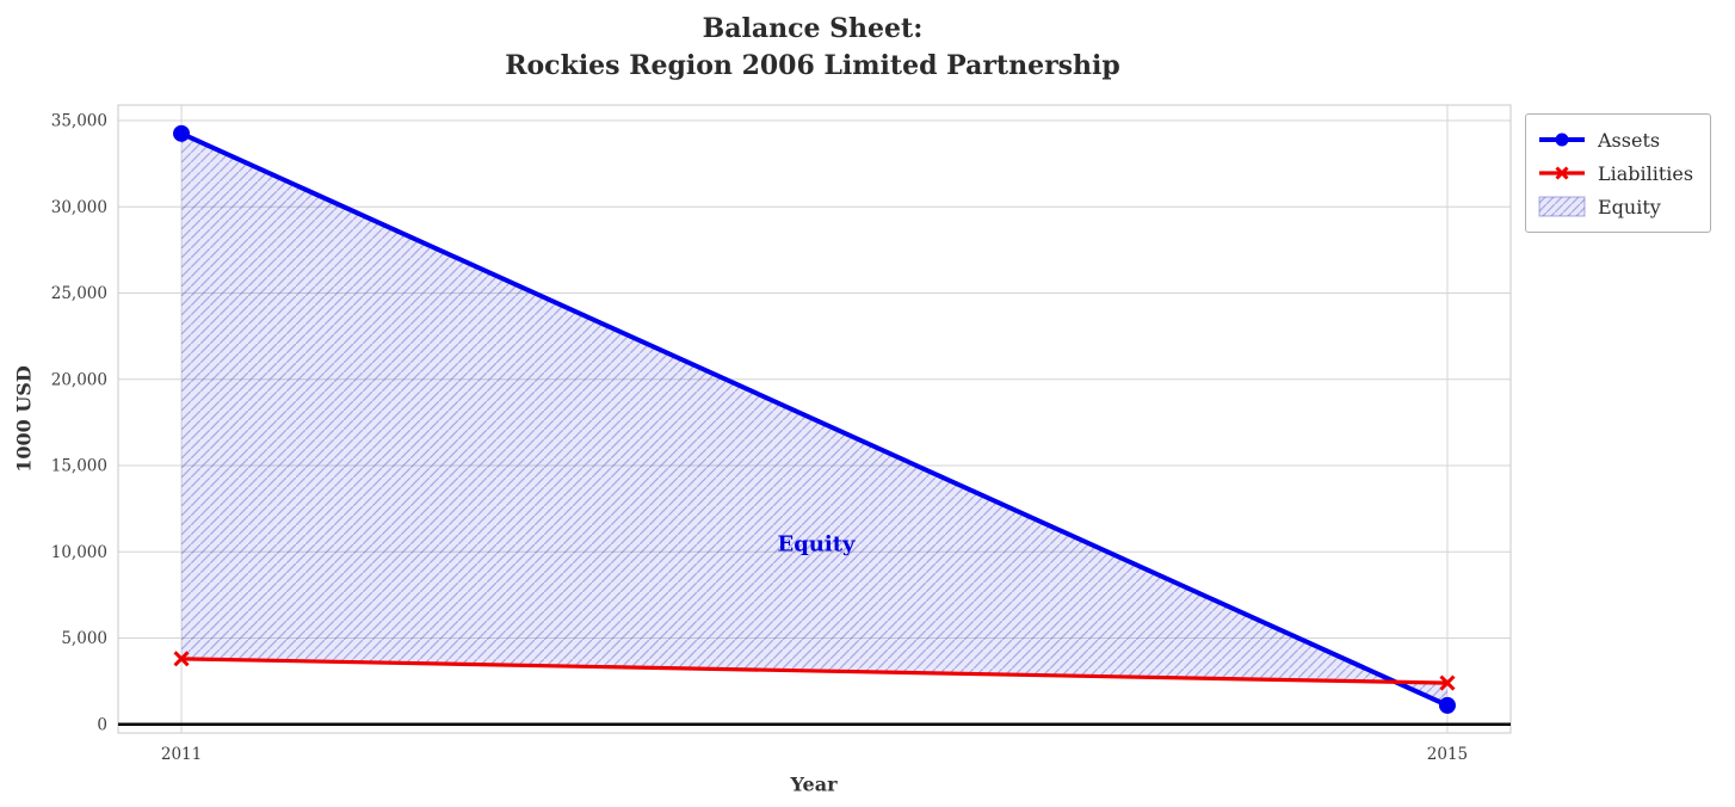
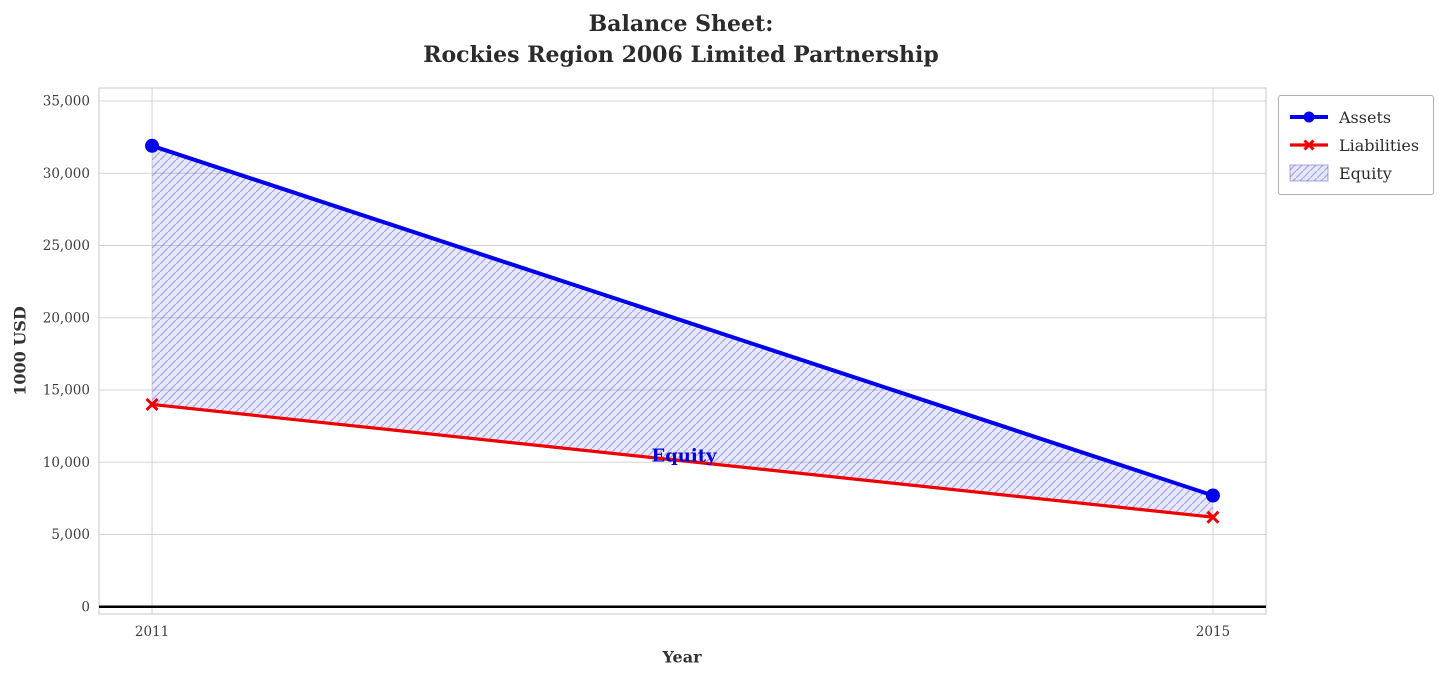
Assets/2011: 34200 -> 31900
Liabilities/2011: 3800 -> 14000
Assets/2015: 1100 -> 7700
Liabilities/2015: 2400 -> 6200
